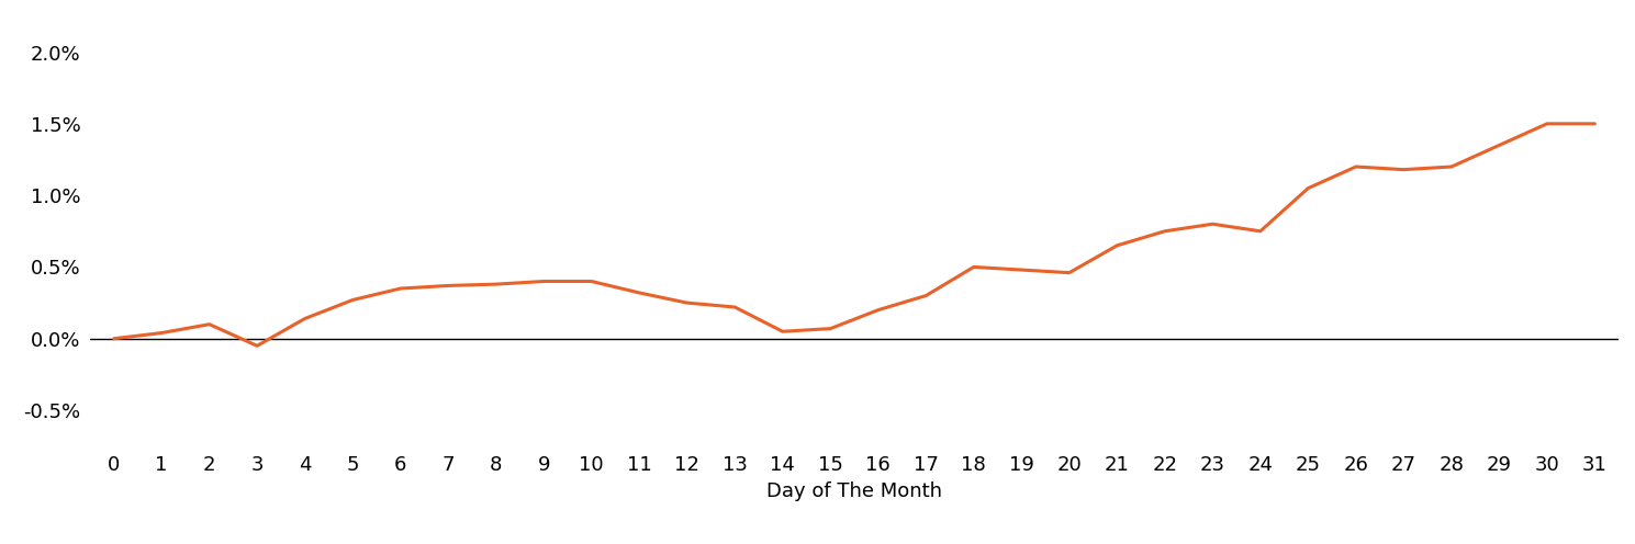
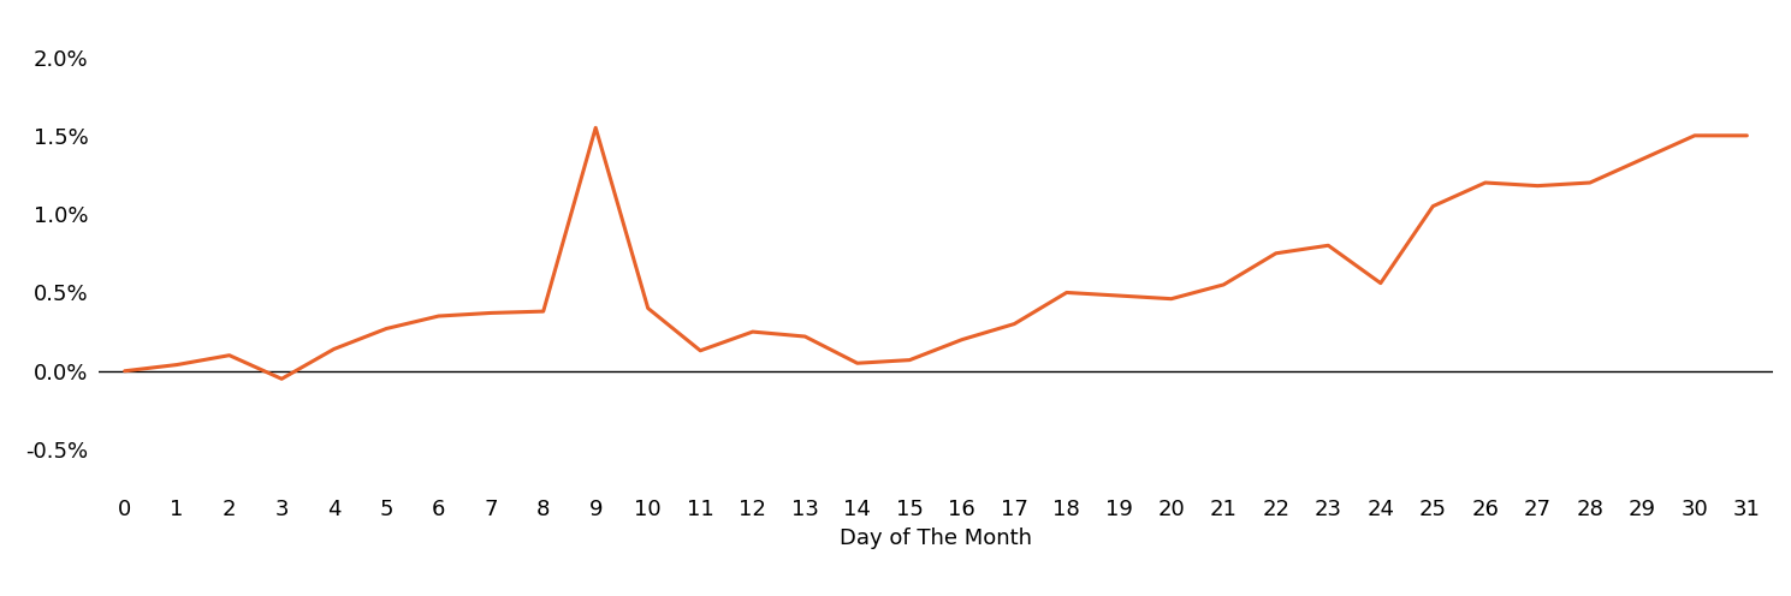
9: 0.40% -> 1.55%
11: 0.32% -> 0.13%
21: 0.65% -> 0.55%
24: 0.75% -> 0.56%
